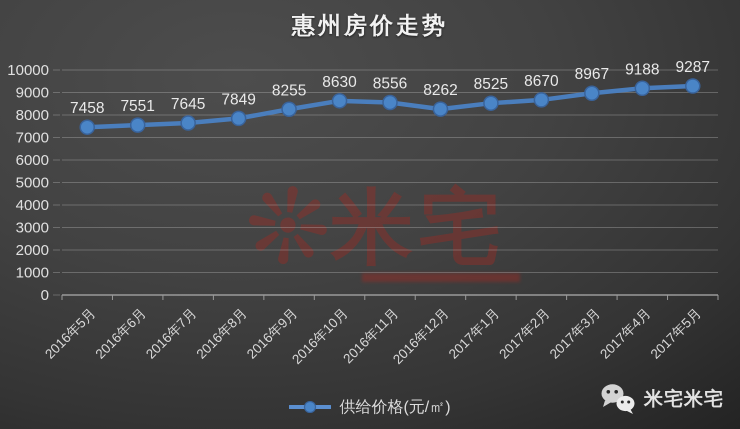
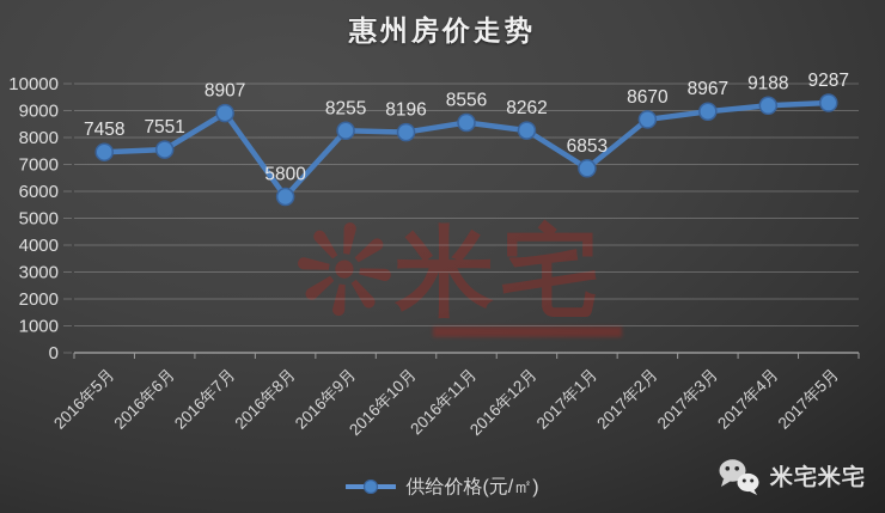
2016年7月: 7645 -> 8907
2016年8月: 7849 -> 5800
2016年10月: 8630 -> 8196
2017年1月: 8525 -> 6853
